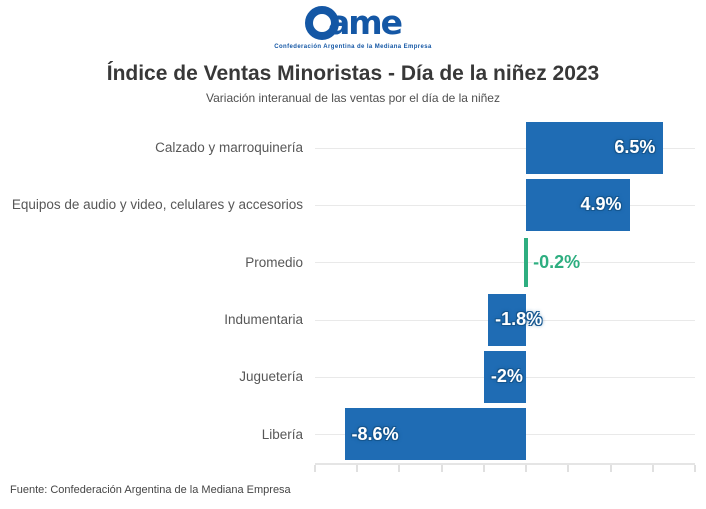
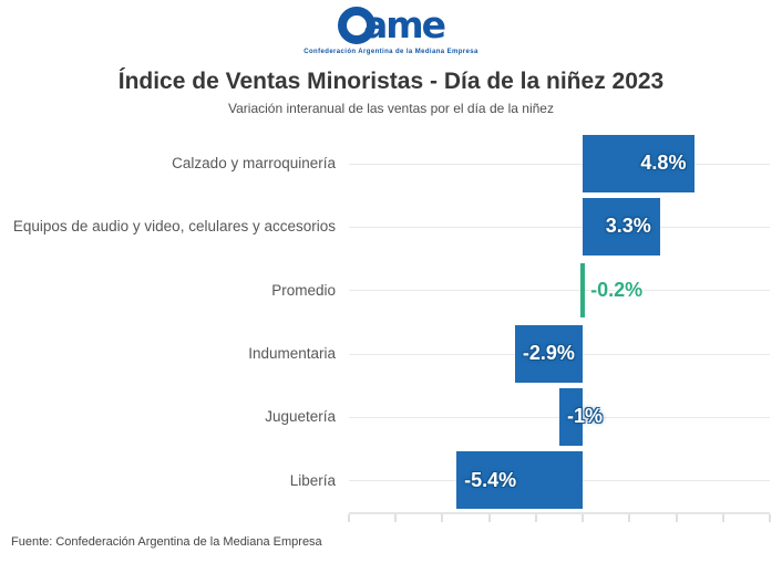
Calzado y marroquinería: 6.5% -> 4.8%
Equipos de audio y video, celulares y accesorios: 4.9% -> 3.3%
Indumentaria: -1.8% -> -2.9%
Juguetería: -2% -> -1%
Libería: -8.6% -> -5.4%
